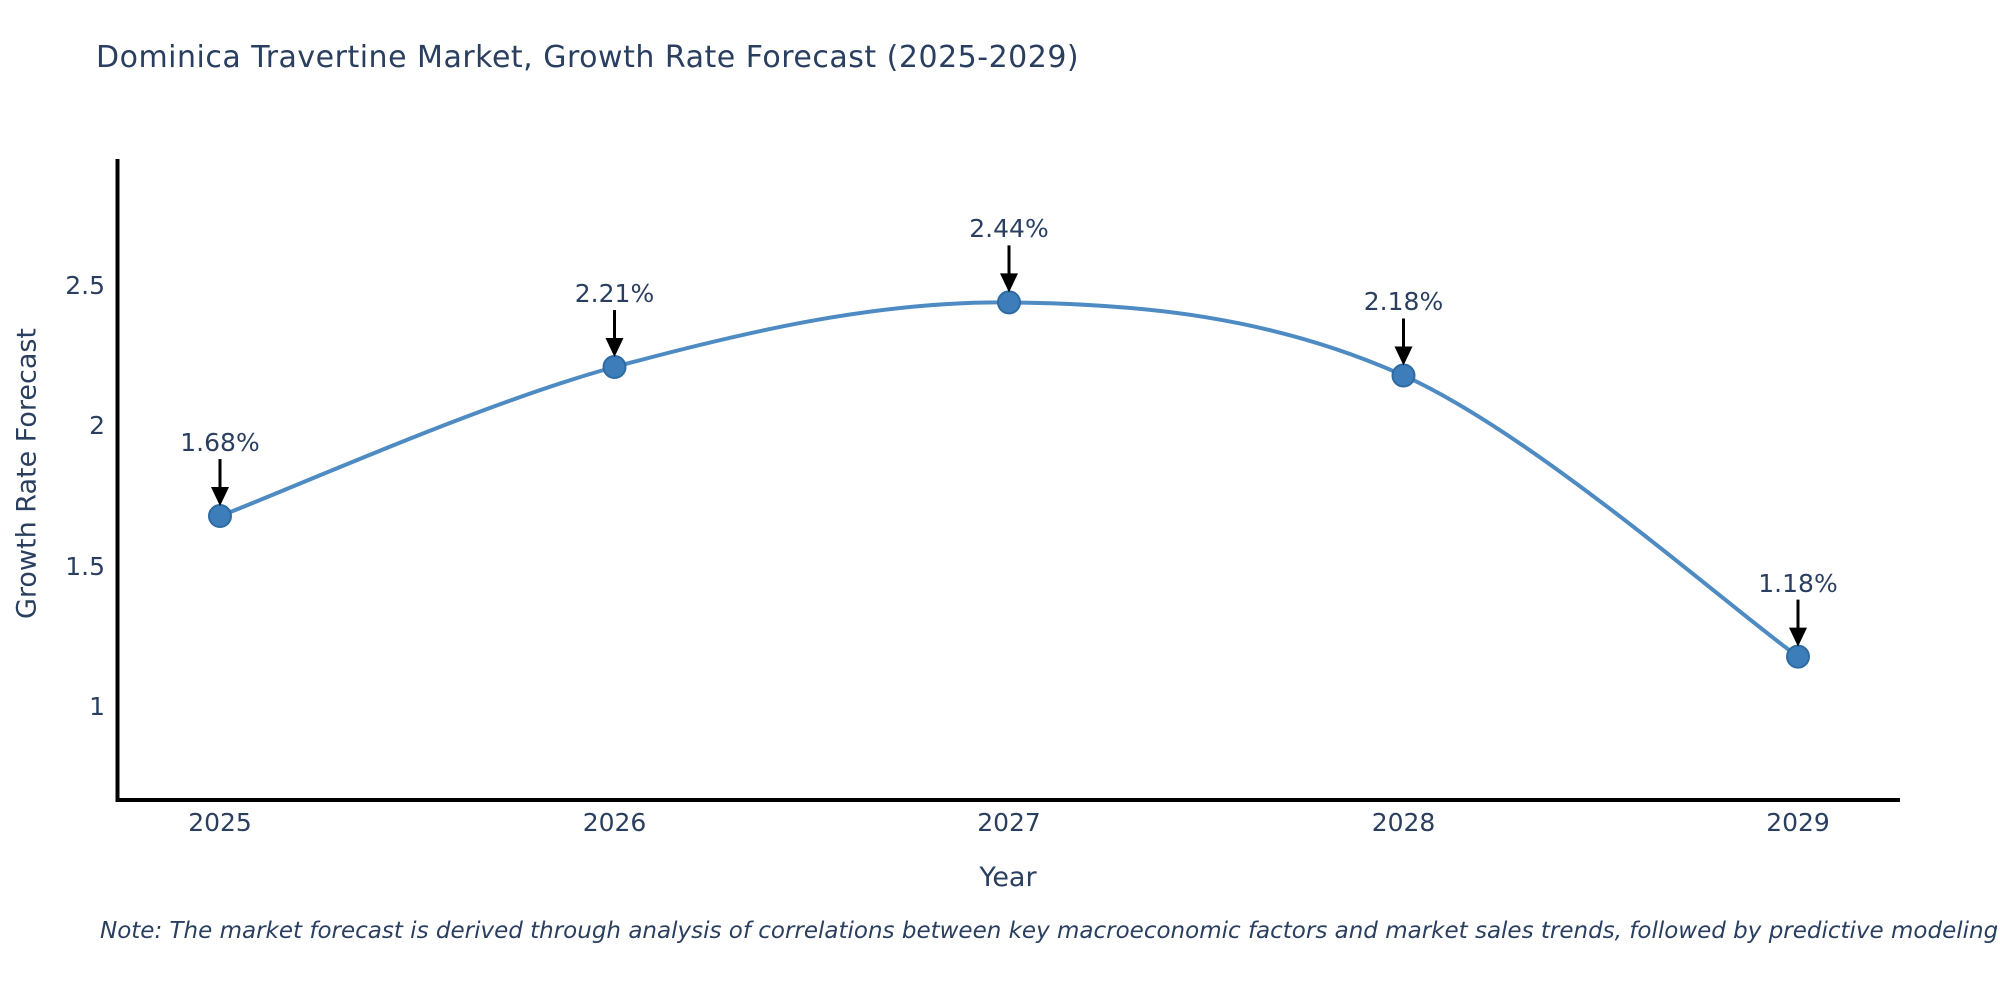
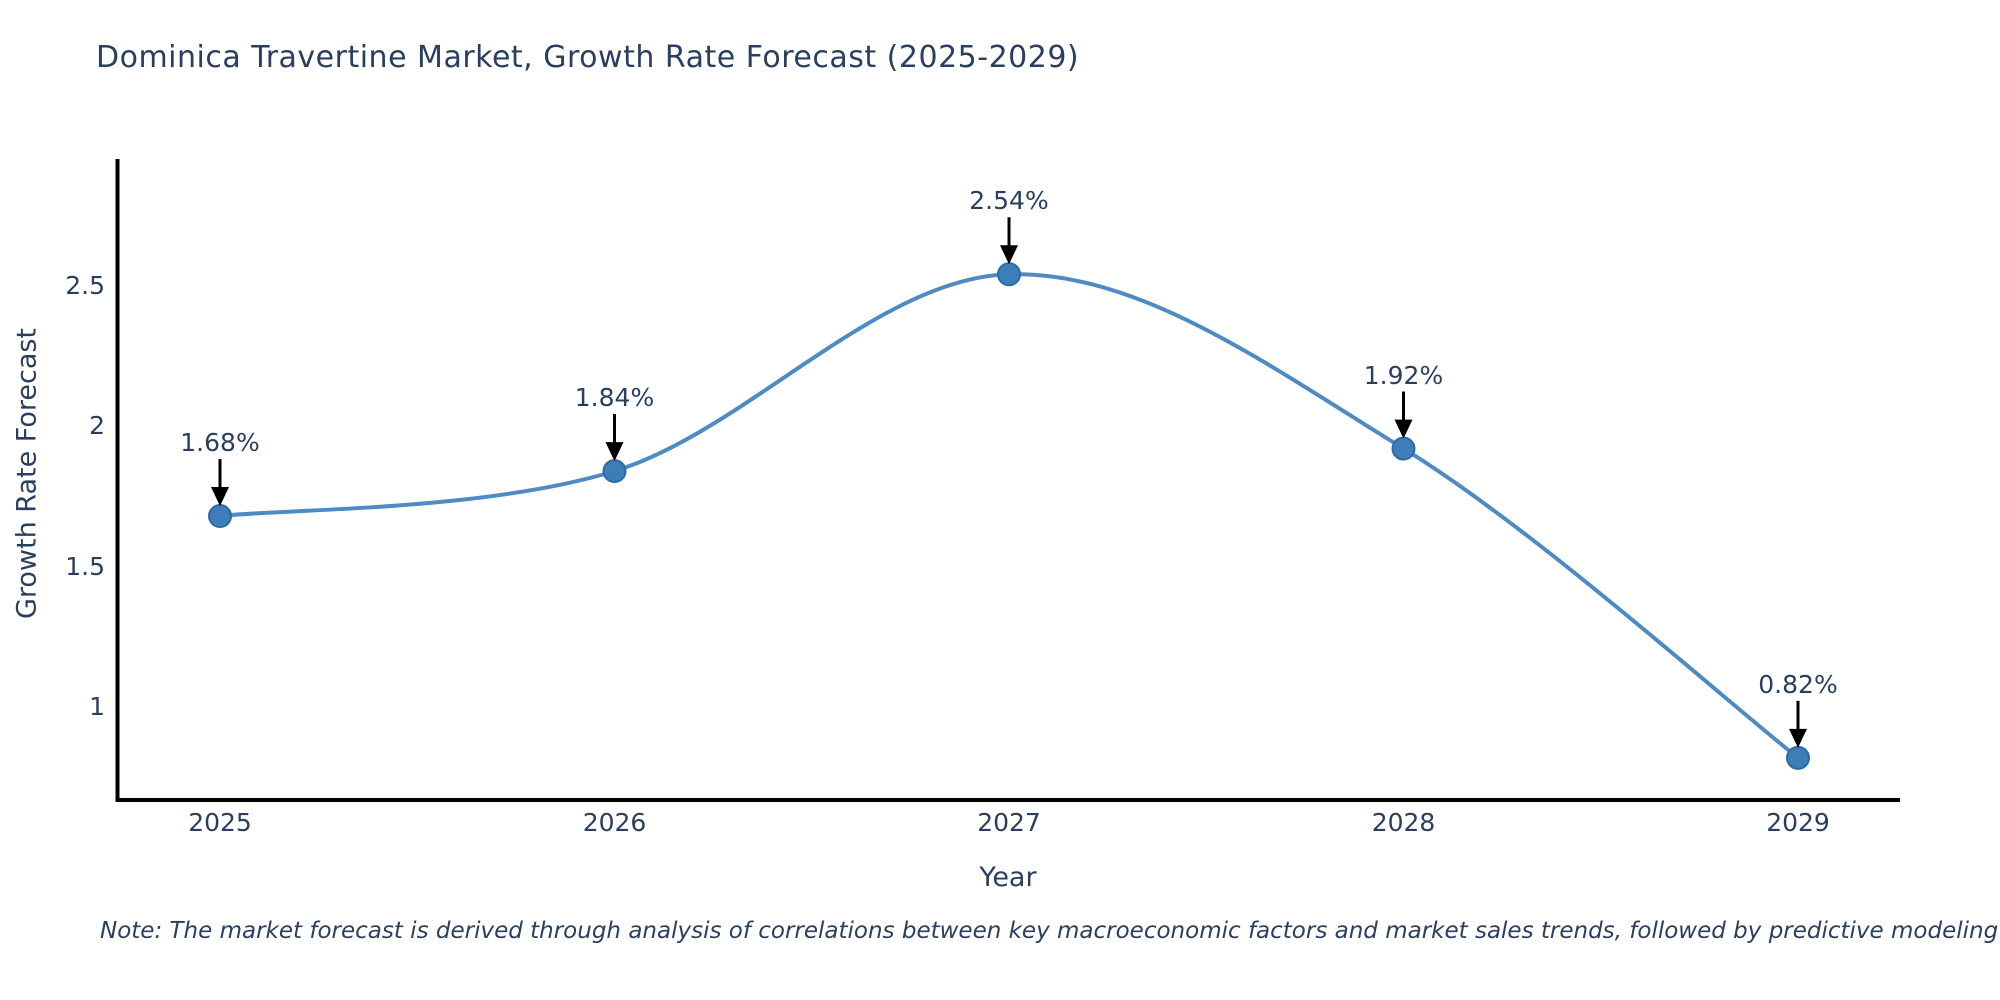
2026: 2.21% -> 1.84%
2027: 2.44% -> 2.54%
2028: 2.18% -> 1.92%
2029: 1.18% -> 0.82%
